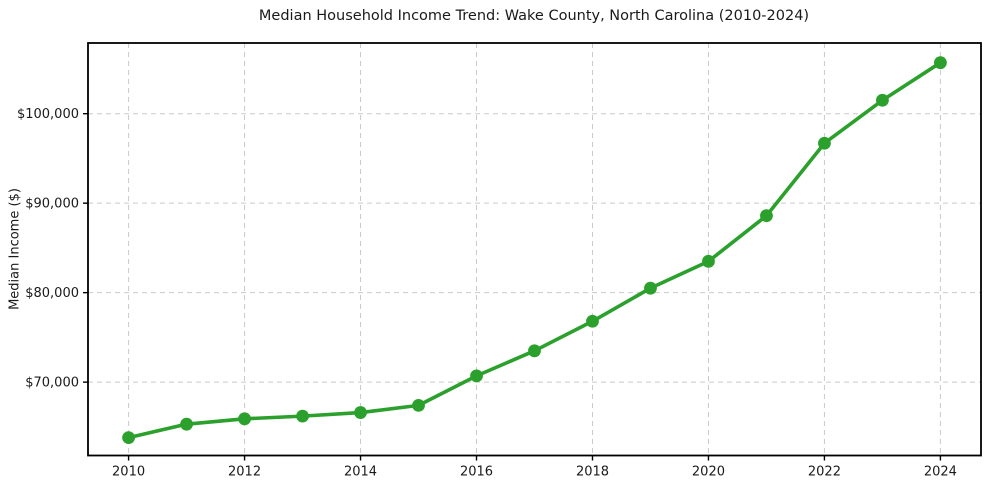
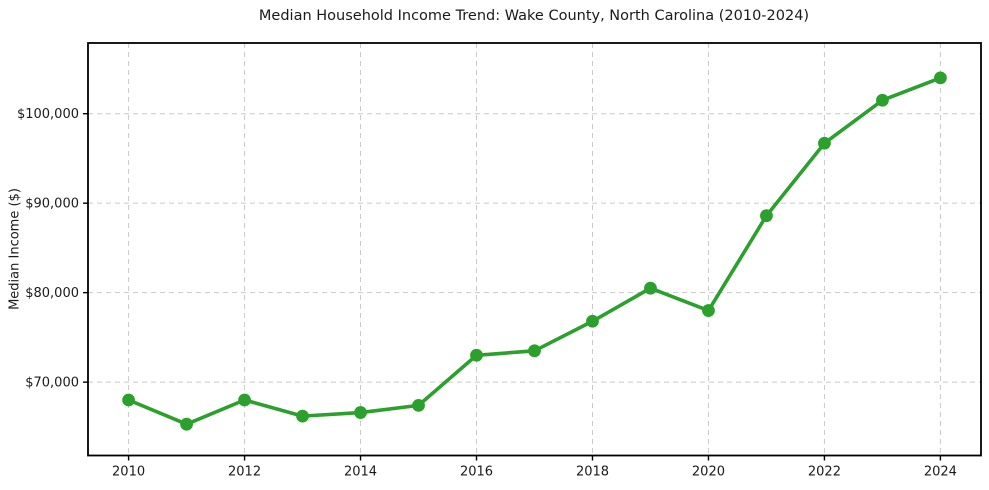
2010: $64000 -> $68000
2012: $66000 -> $68000
2016: $71000 -> $73000
2020: $84000 -> $78000
2024: $106000 -> $104000
